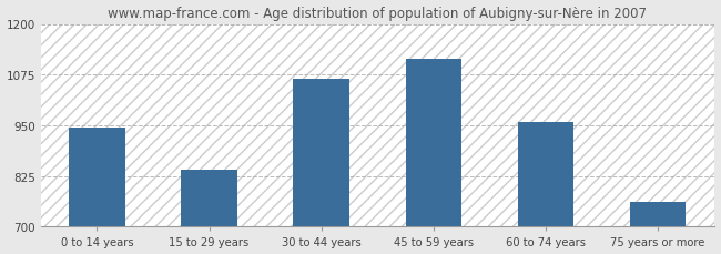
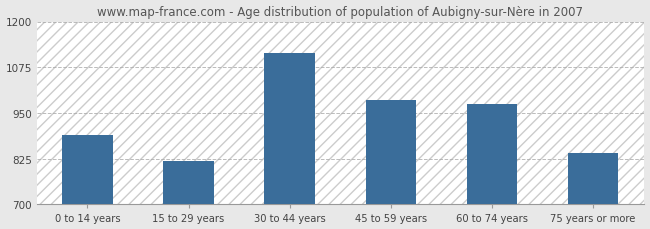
0 to 14 years: 945 -> 890
15 to 29 years: 840 -> 820
30 to 44 years: 1065 -> 1115
45 to 59 years: 1115 -> 985
60 to 74 years: 958 -> 975
75 years or more: 762 -> 840
